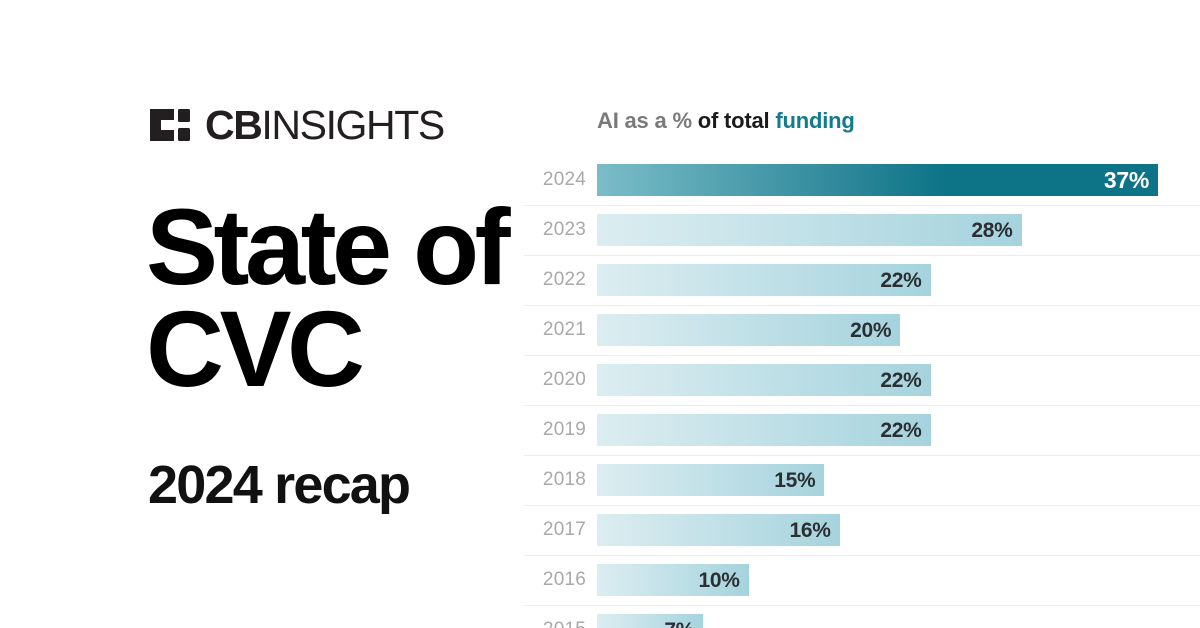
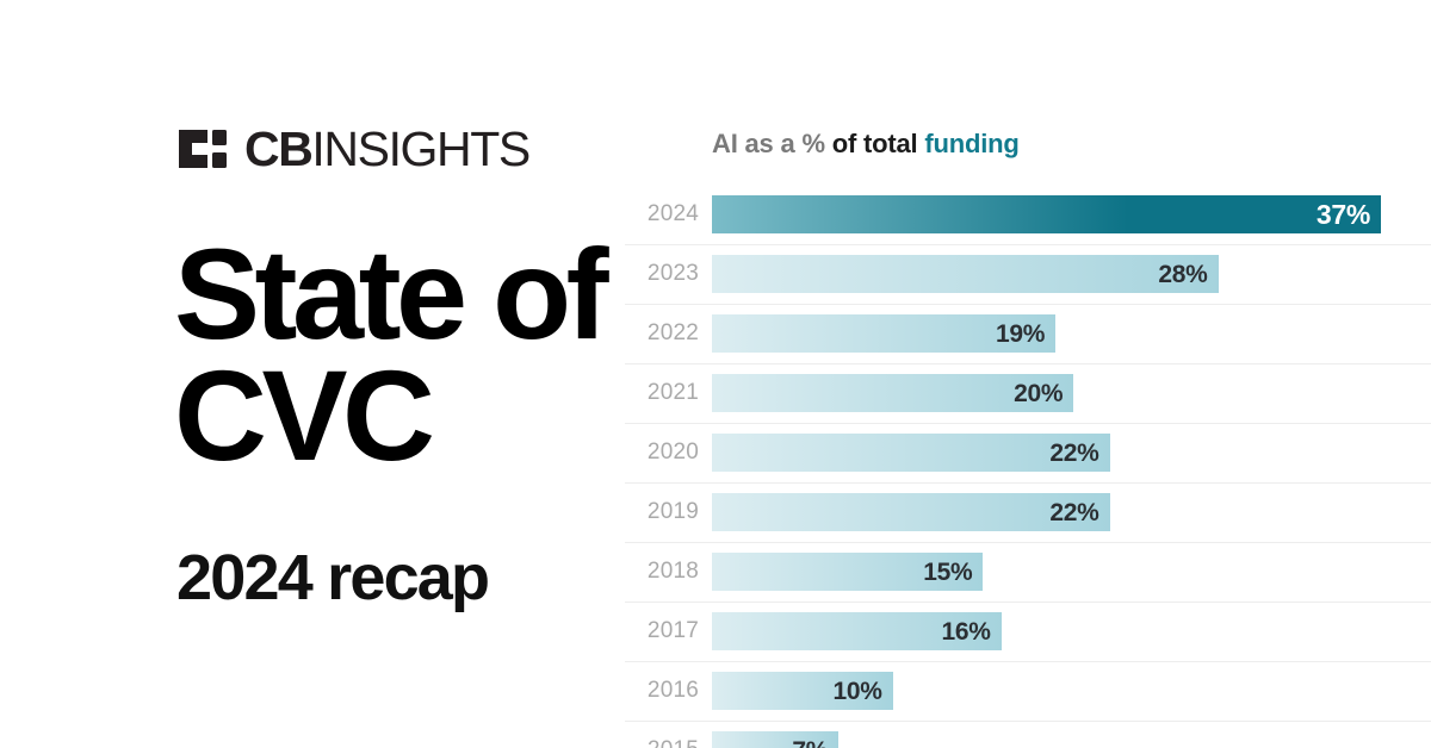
2022: 22% -> 19%
